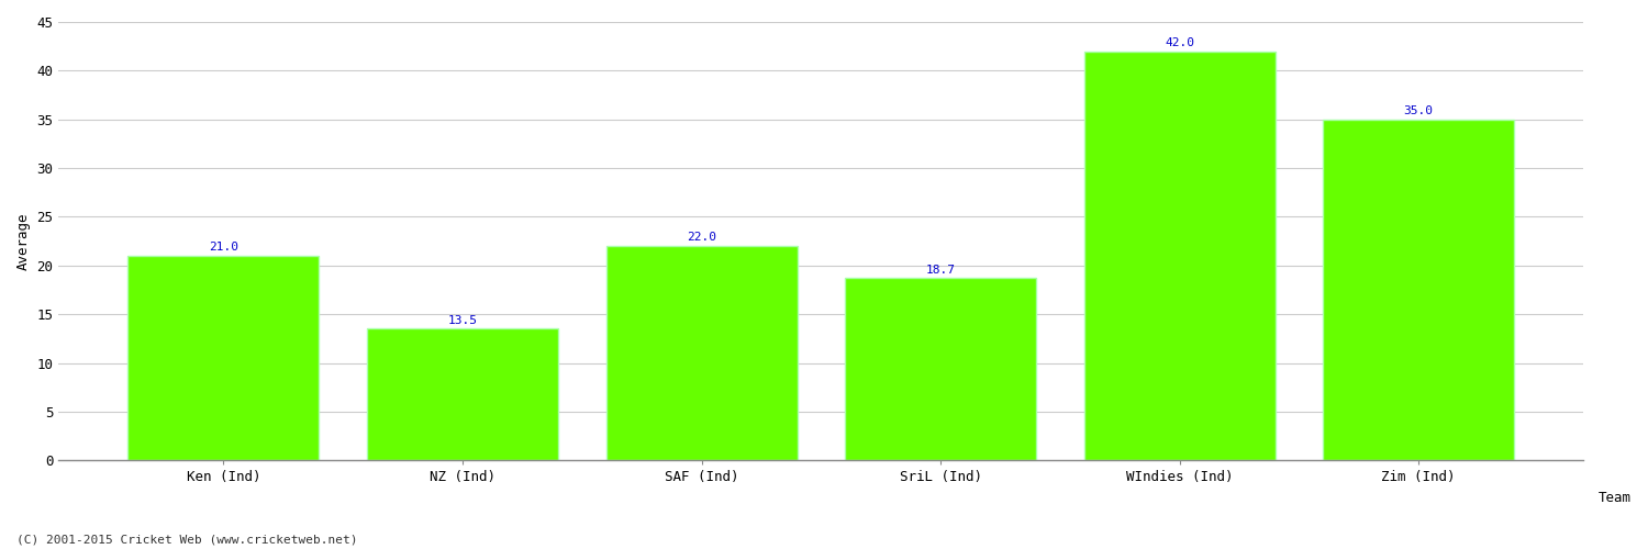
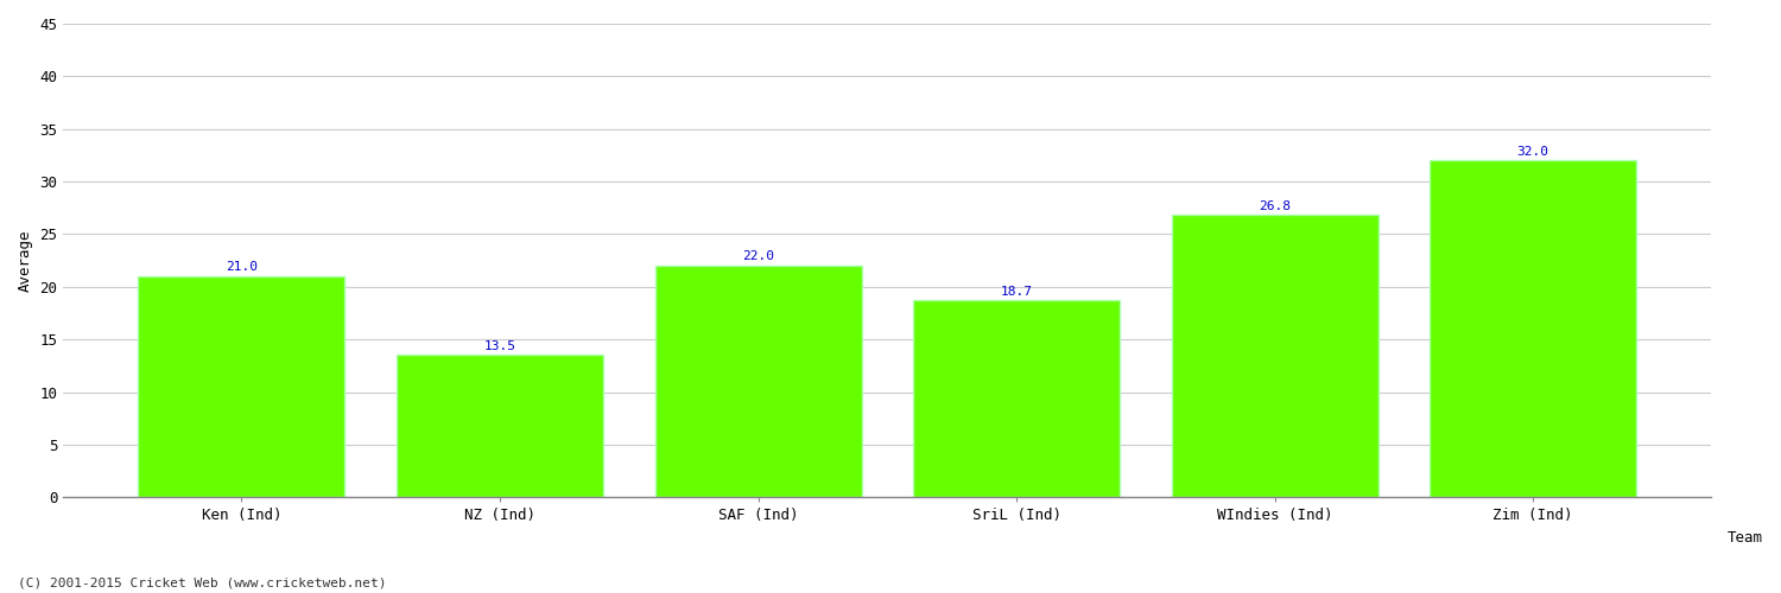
WIndies (Ind): 42.0 -> 26.8
Zim (Ind): 35.0 -> 32.0
